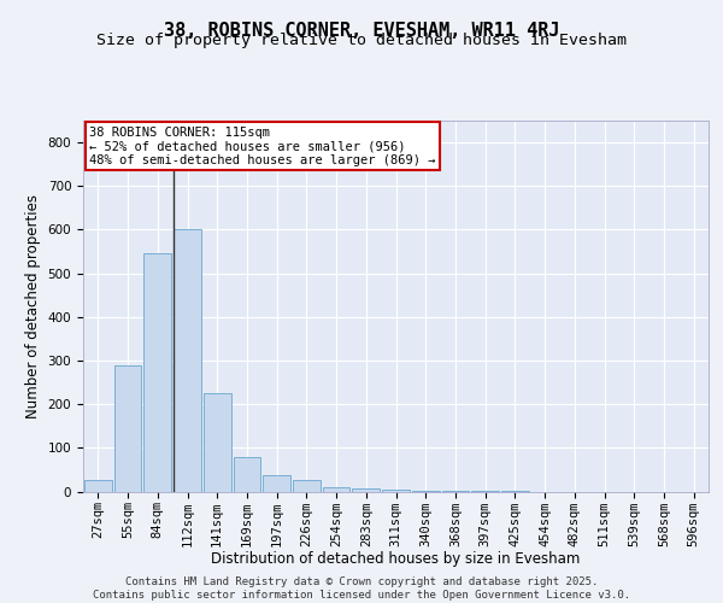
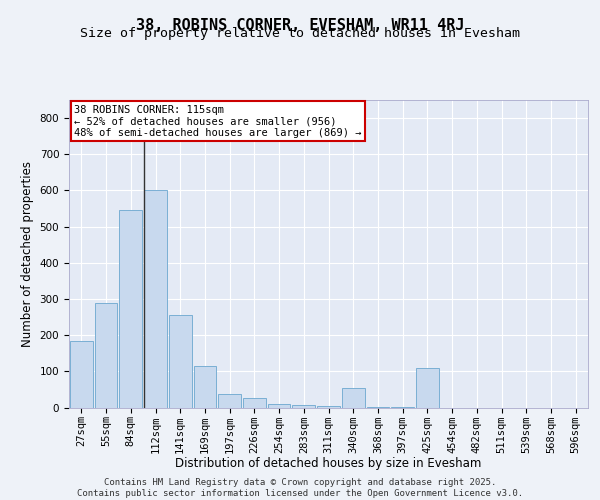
27sqm: 25 -> 185
141sqm: 225 -> 255
169sqm: 80 -> 115
340sqm: 2 -> 55
425sqm: 1 -> 110
